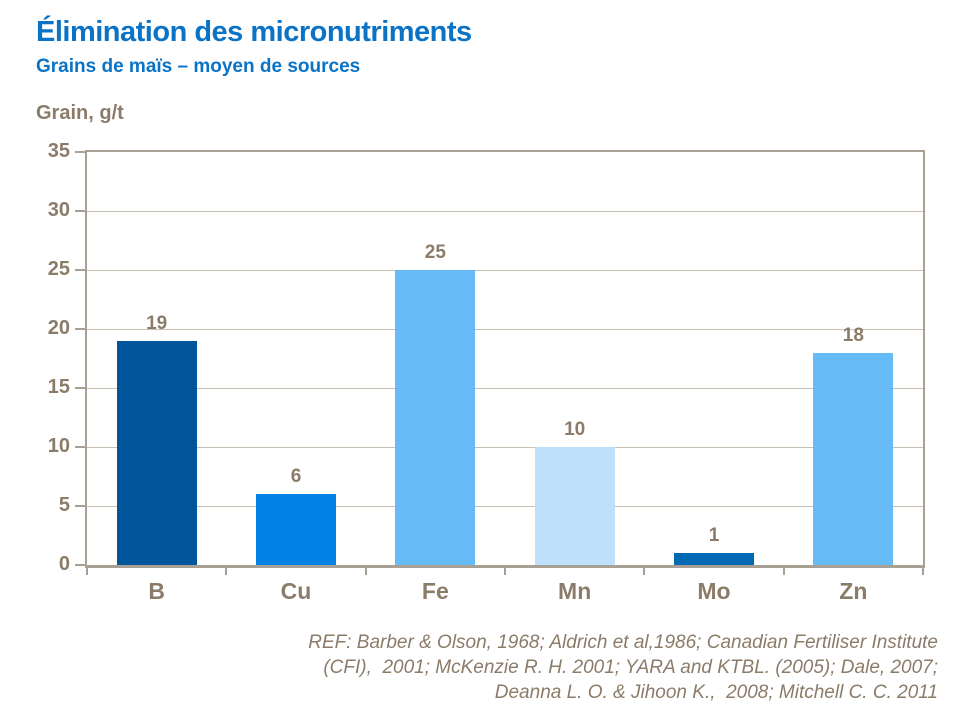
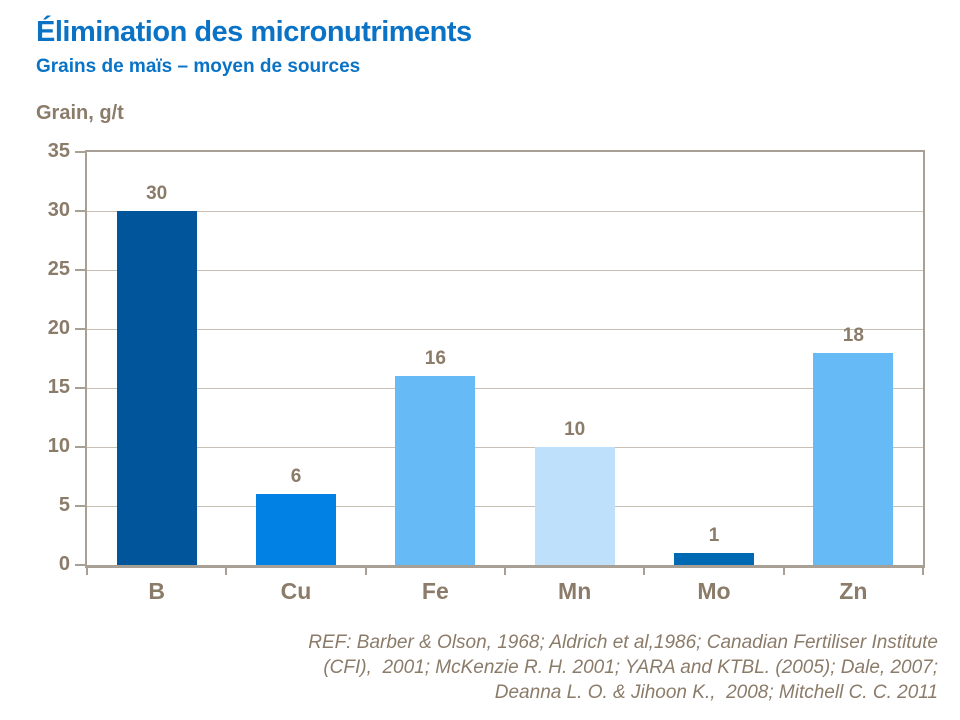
B: 19 -> 30
Fe: 25 -> 16
